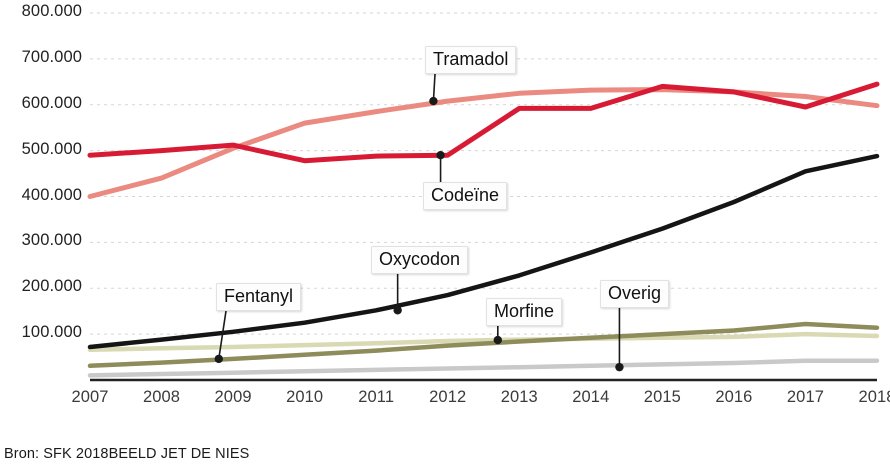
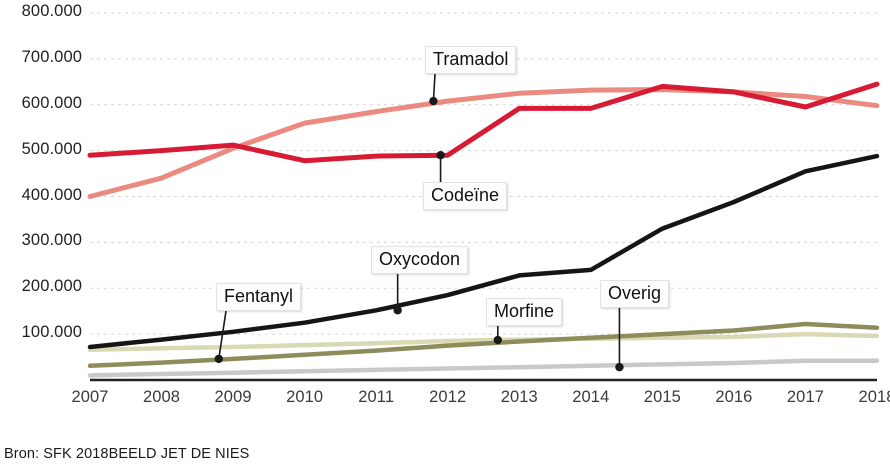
Oxycodon/2014: 280000 -> 240000
